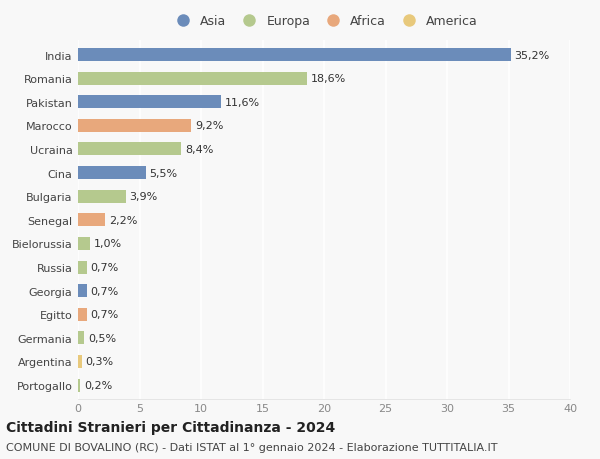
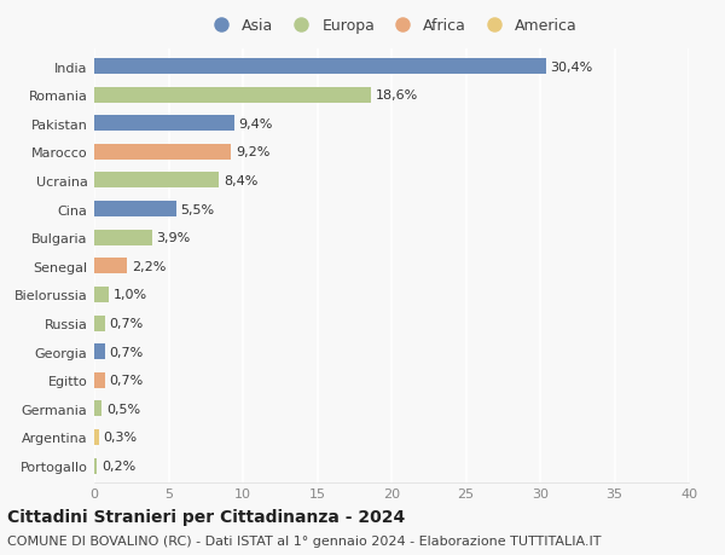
India: 35,2% -> 30,4%
Pakistan: 11,6% -> 9,4%
